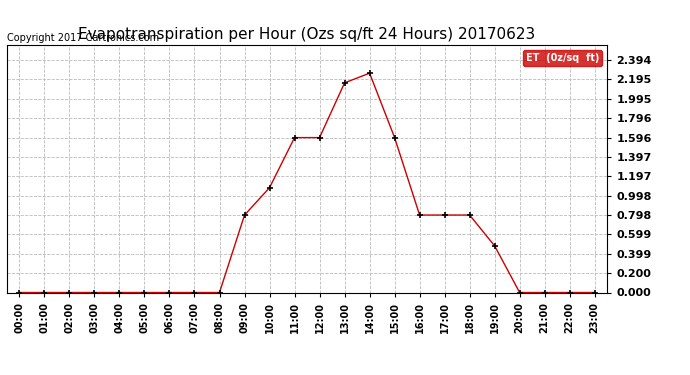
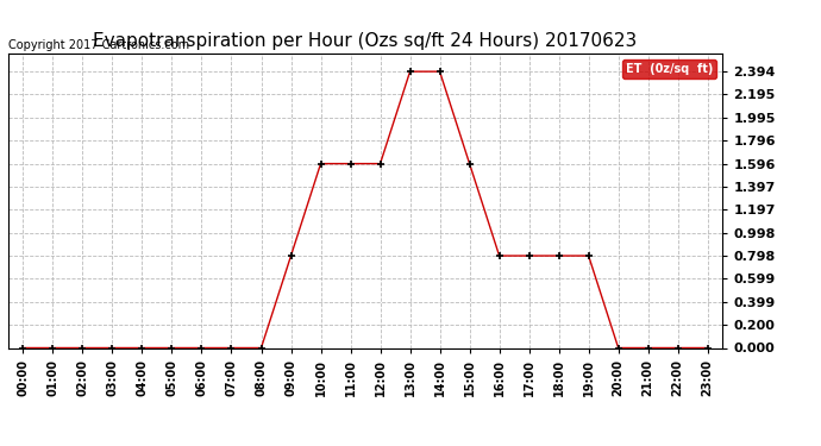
10:00: 1.08 -> 1.60
13:00: 2.16 -> 2.39
14:00: 2.26 -> 2.39
19:00: 0.48 -> 0.80
